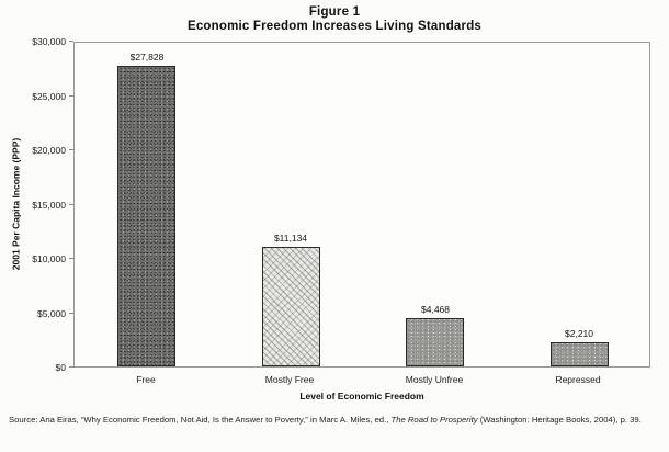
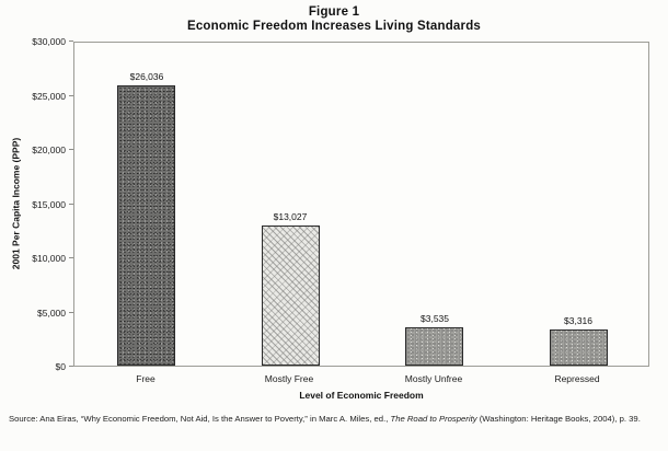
Free: $27,828 -> $26,036
Mostly Free: $11,134 -> $13,027
Mostly Unfree: $4,468 -> $3,535
Repressed: $2,210 -> $3,316
